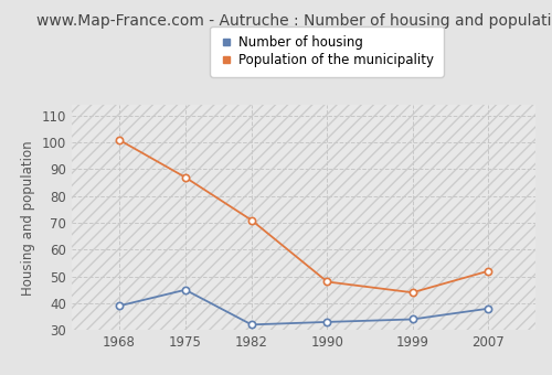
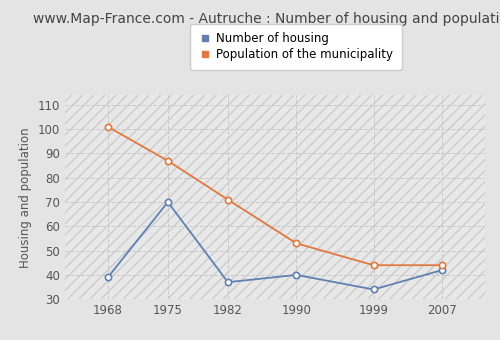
Number of housing/1975: 45 -> 70
Number of housing/1982: 32 -> 37
Number of housing/1990: 33 -> 40
Population of the municipality/1990: 48 -> 53
Number of housing/2007: 38 -> 42
Population of the municipality/2007: 52 -> 44
